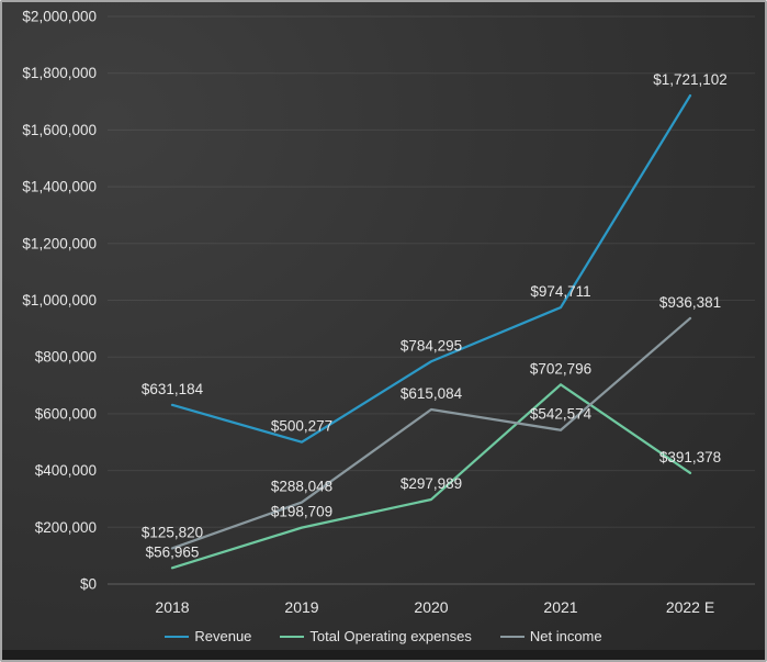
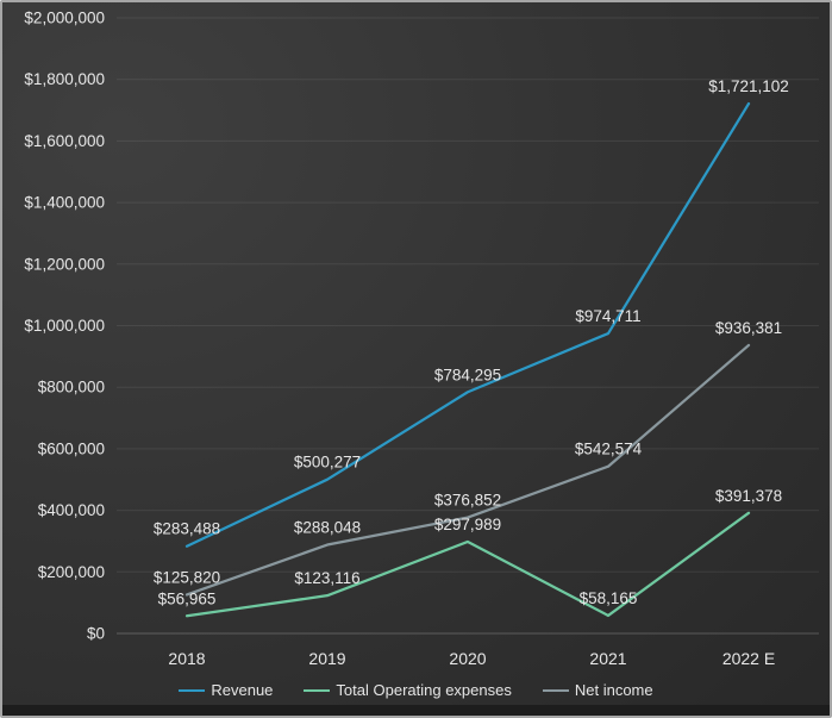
Revenue/2018: $631,184 -> $283,488
Total Operating expenses/2019: $198,709 -> $123,116
Net income/2020: $615,084 -> $376,852
Total Operating expenses/2021: $702,796 -> $58,165
